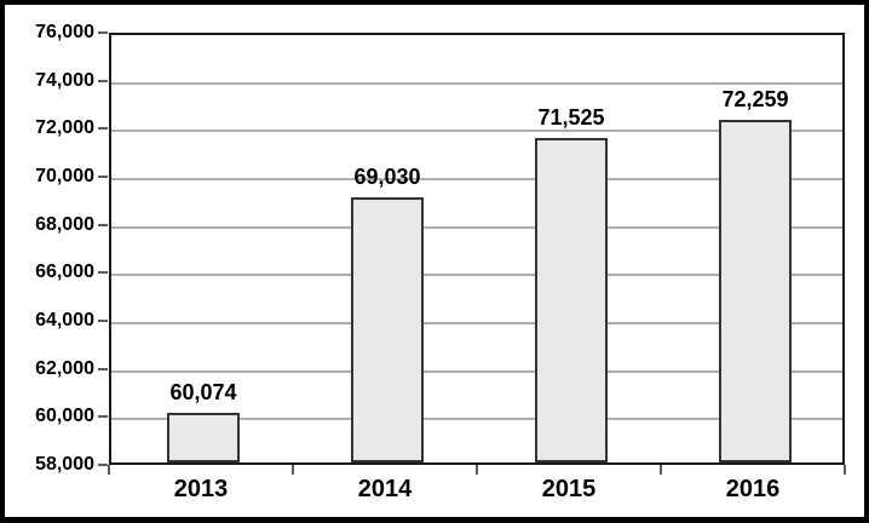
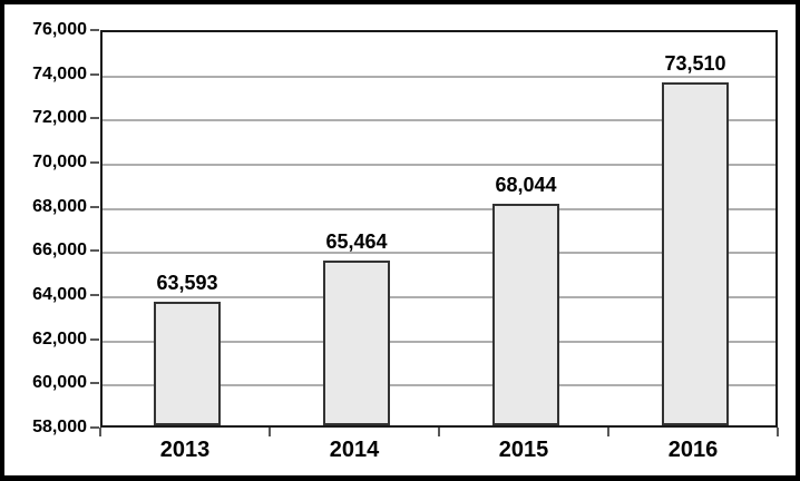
2013: 60,074 -> 63,593
2014: 69,030 -> 65,464
2015: 71,525 -> 68,044
2016: 72,259 -> 73,510
